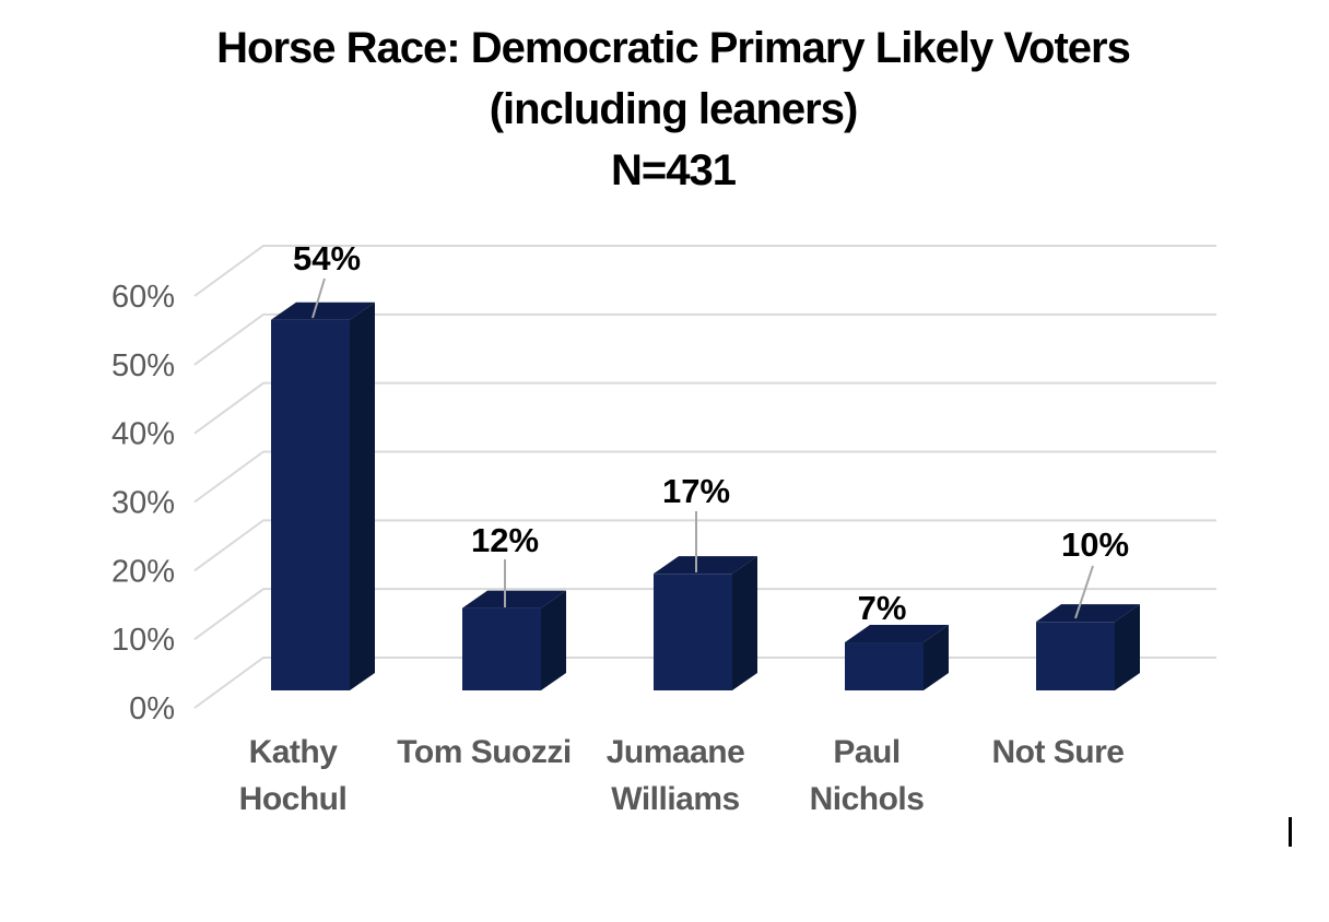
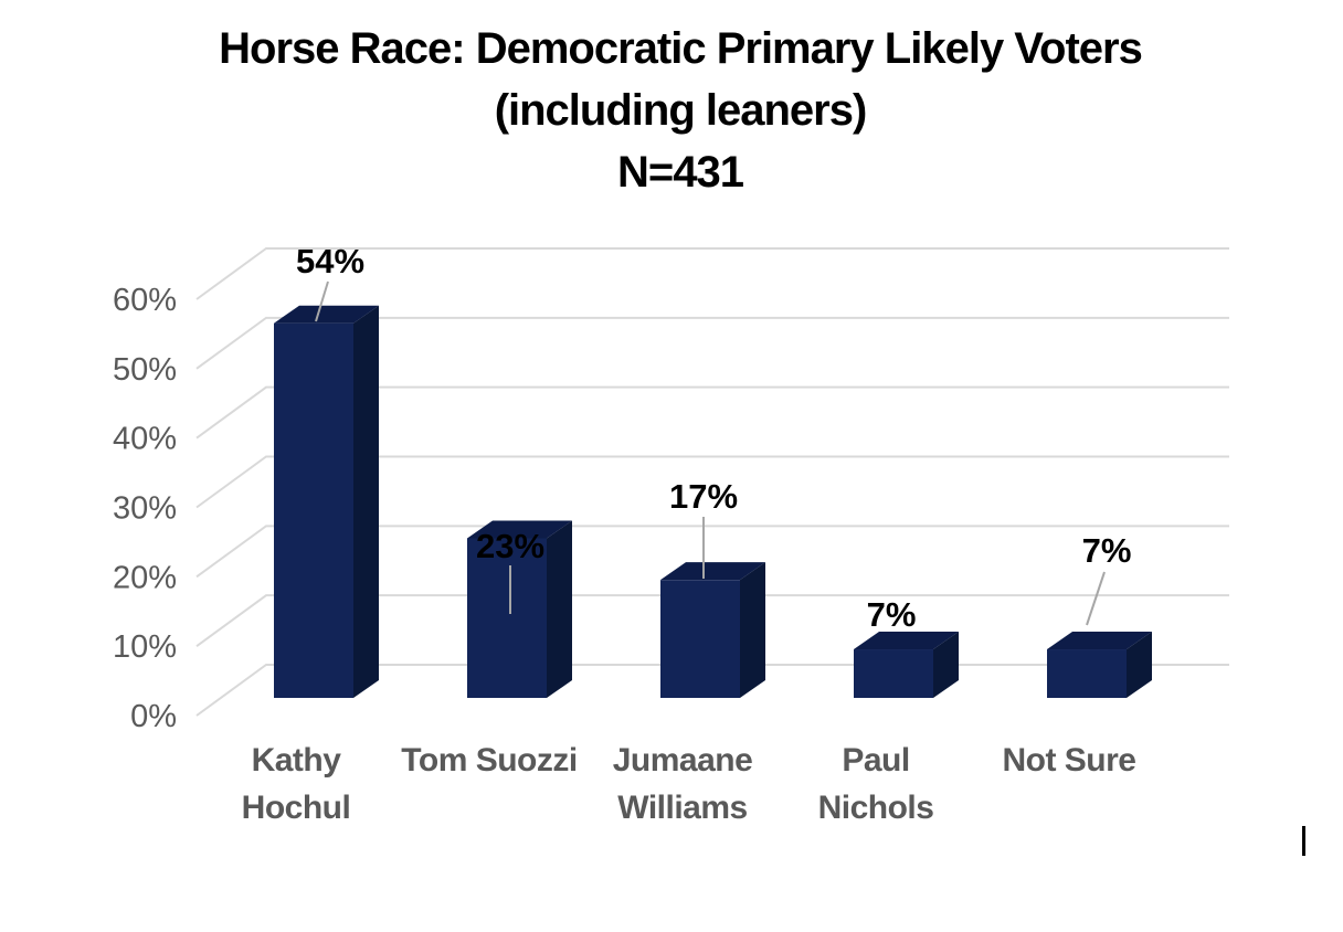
Tom Suozzi: 12% -> 23%
Not Sure: 10% -> 7%
